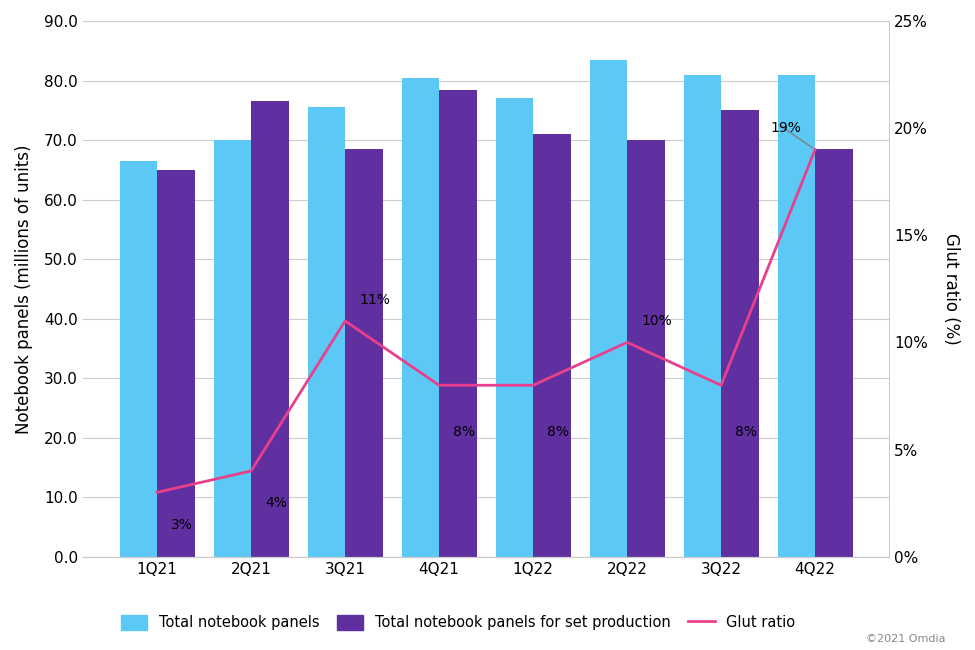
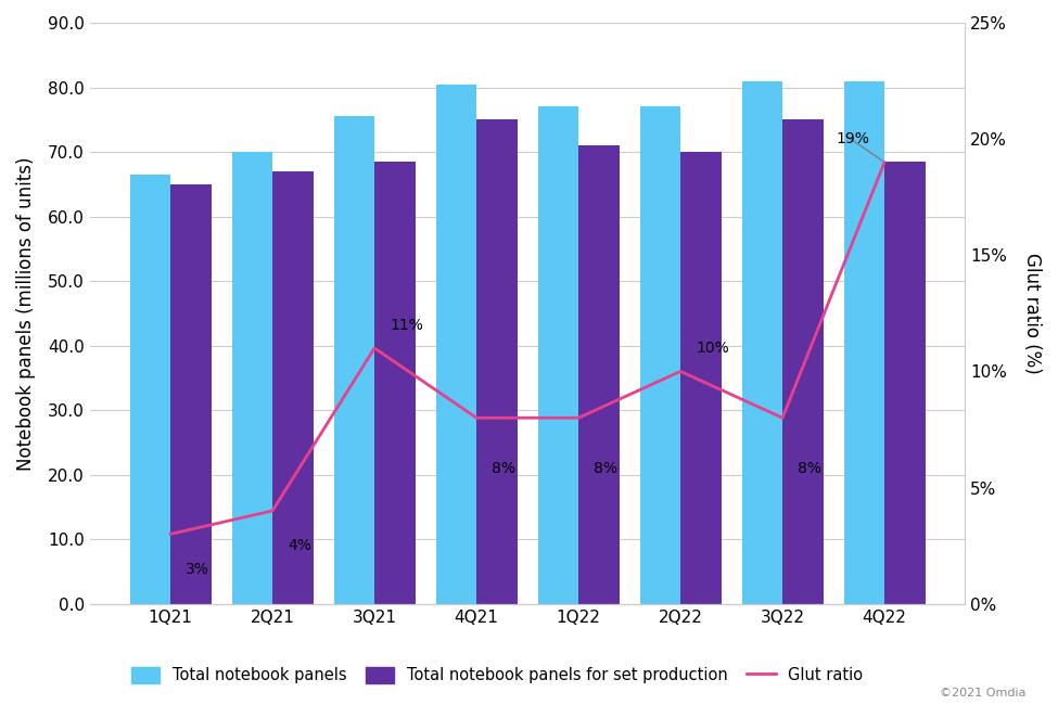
Total notebook panels for set production/2Q21: 76.6 -> 67.0
Total notebook panels for set production/4Q21: 78.4 -> 75.0
Total notebook panels/2Q22: 83.4 -> 77.0
